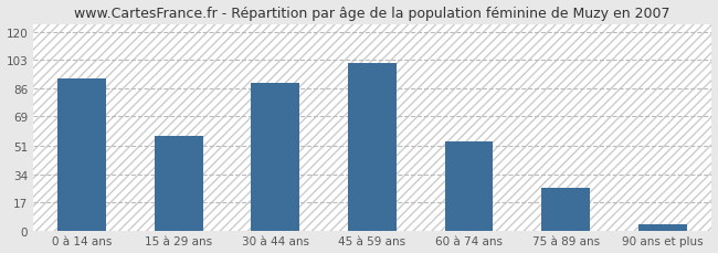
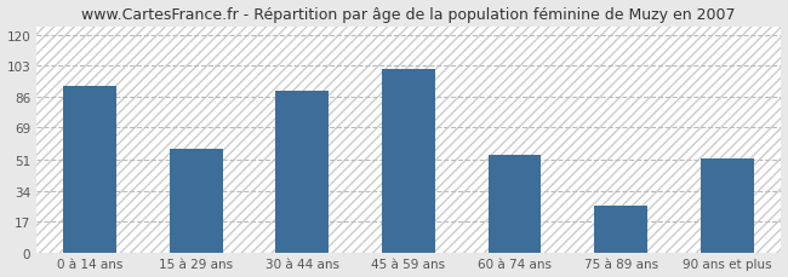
90 ans et plus: 4 -> 52
